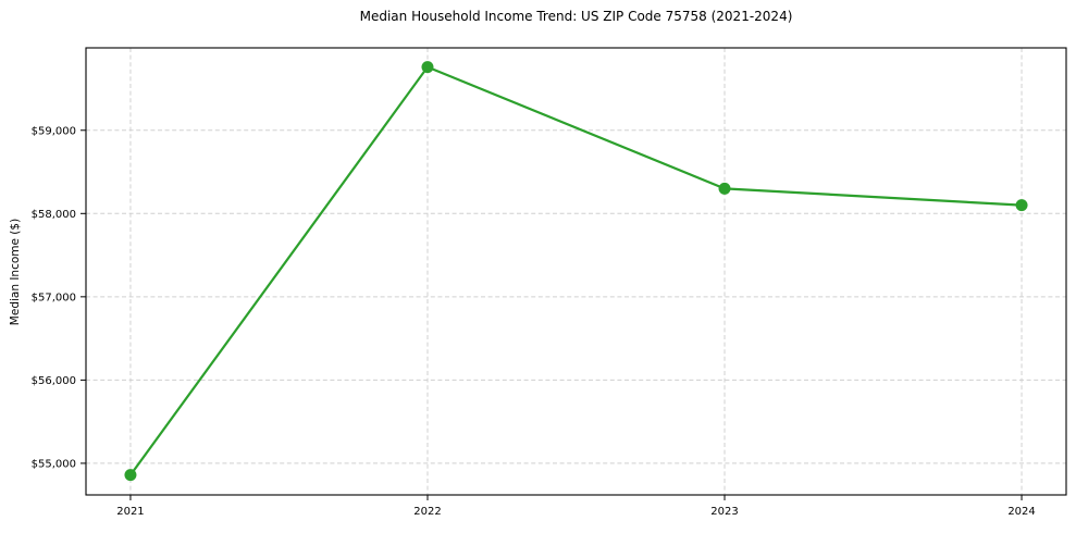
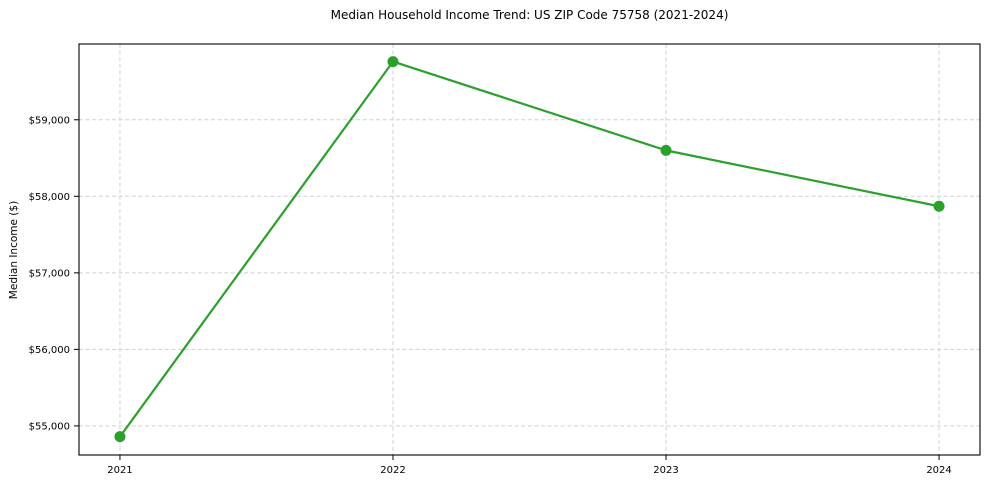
2023: $58300 -> $58600
2024: $58100 -> $57900
